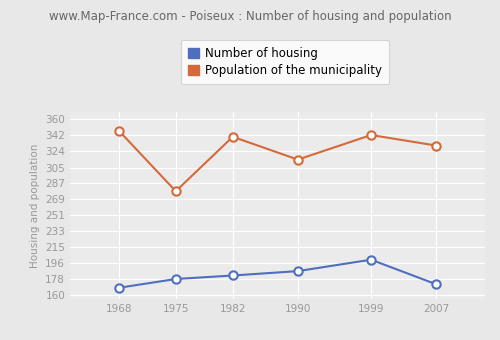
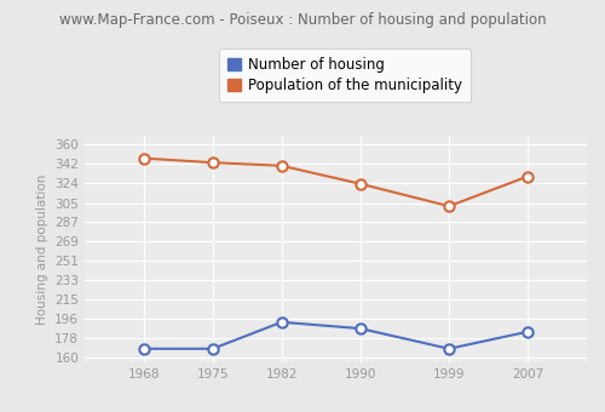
Number of housing/1975: 178 -> 168
Population of the municipality/1975: 278 -> 343
Number of housing/1982: 182 -> 193
Population of the municipality/1990: 314 -> 323
Number of housing/1999: 200 -> 168
Population of the municipality/1999: 342 -> 302
Number of housing/2007: 172 -> 184
